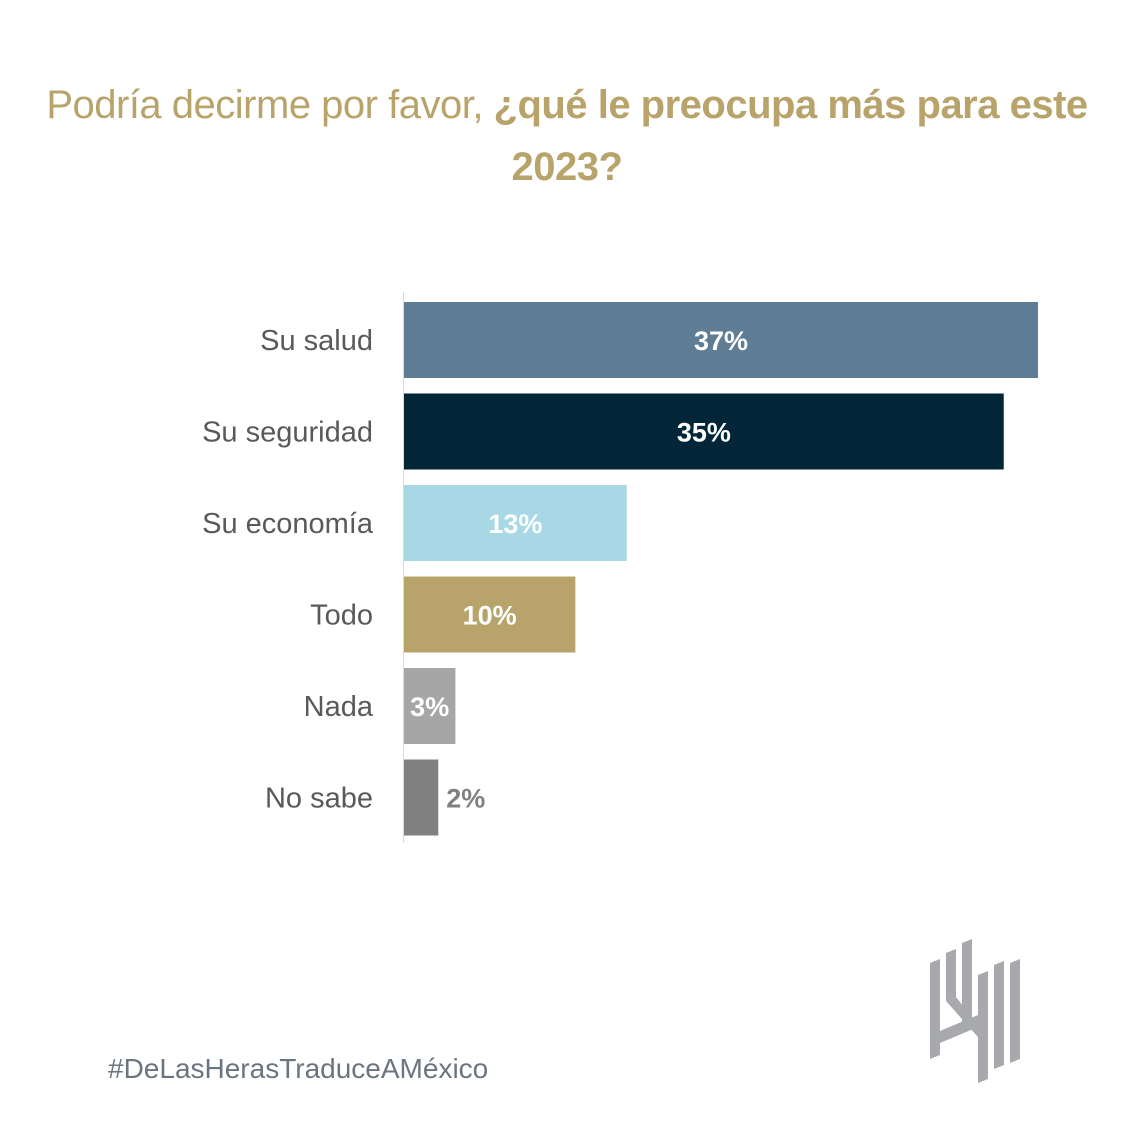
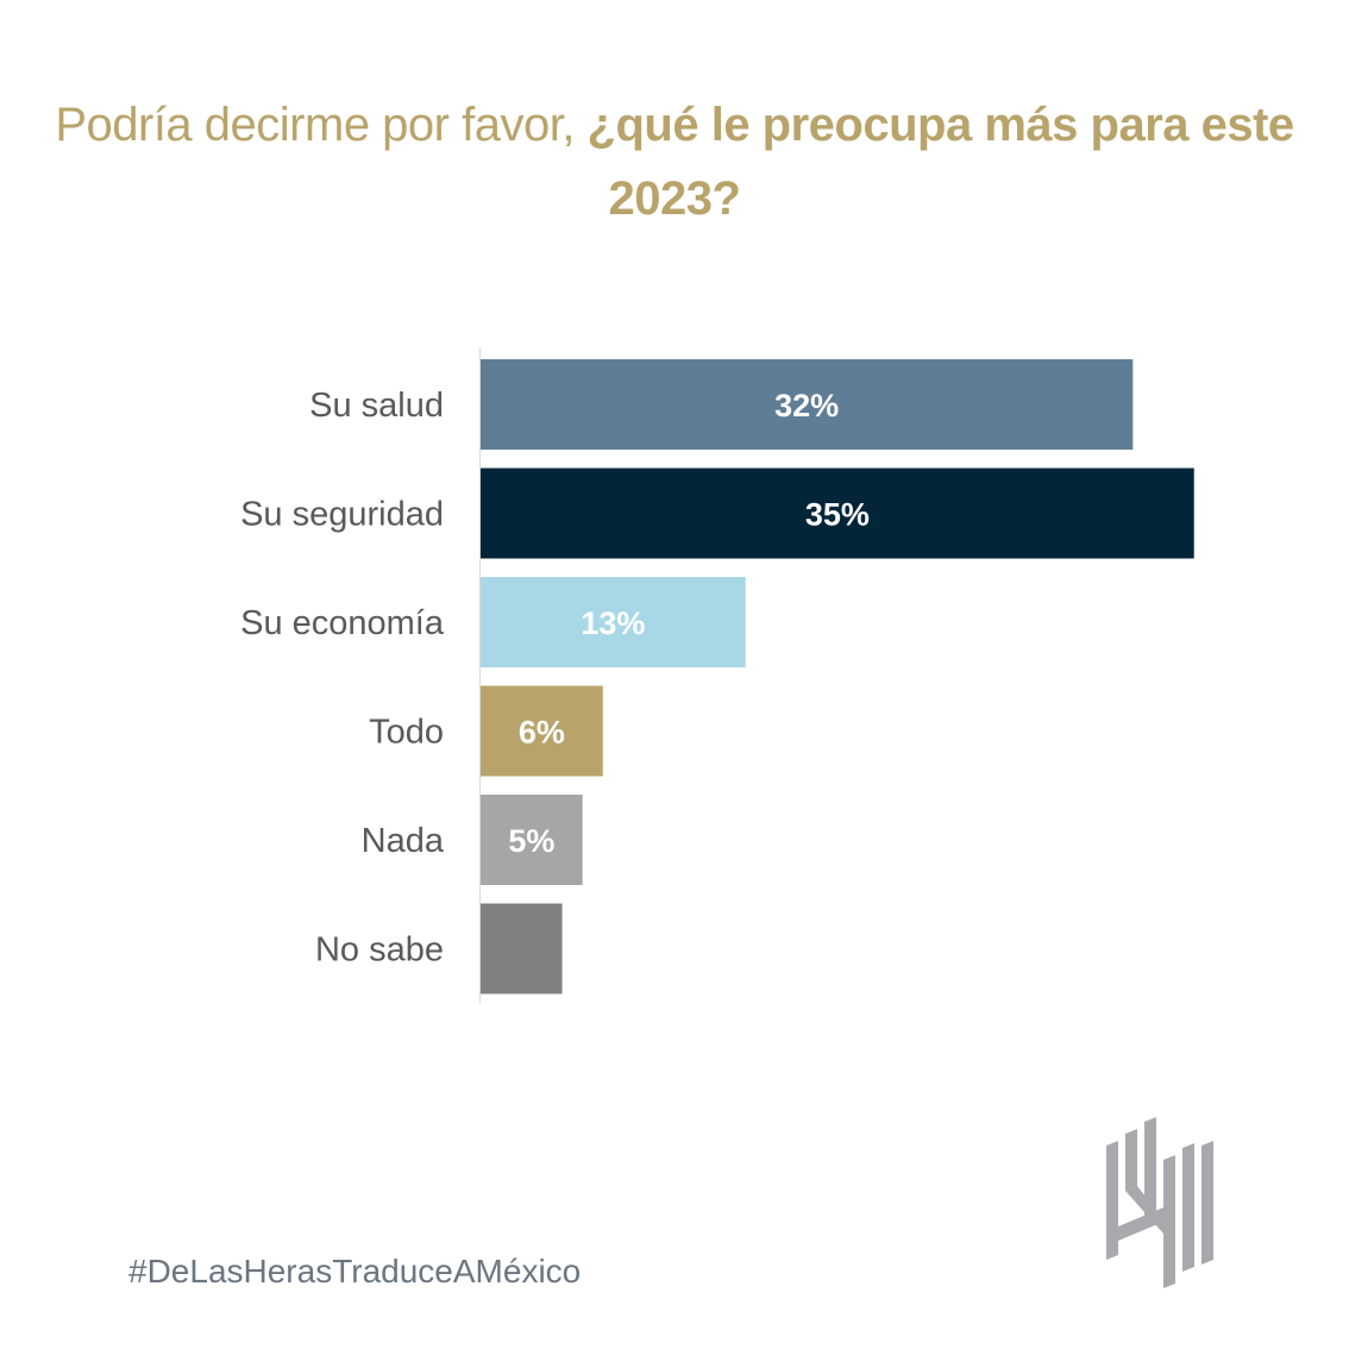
Su salud: 37% -> 32%
Todo: 10% -> 6%
Nada: 3% -> 5%
No sabe: 2% -> 4%
